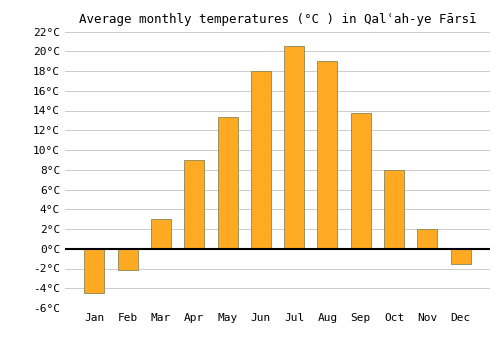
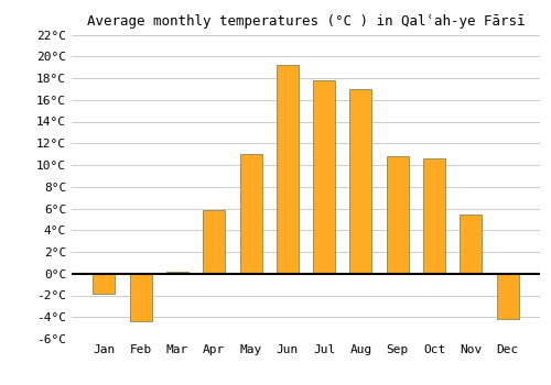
Jan: -4.5°C -> -1.8°C
Feb: -2.2°C -> -4.4°C
Mar: 3.0°C -> 0.2°C
Apr: 9.0°C -> 5.8°C
May: 13.3°C -> 11.0°C
Jun: 18.0°C -> 19.2°C
Jul: 20.5°C -> 17.8°C
Aug: 19.0°C -> 17.0°C
Sep: 13.7°C -> 10.8°C
Oct: 8.0°C -> 10.6°C
Nov: 2.0°C -> 5.4°C
Dec: -1.5°C -> -4.2°C
